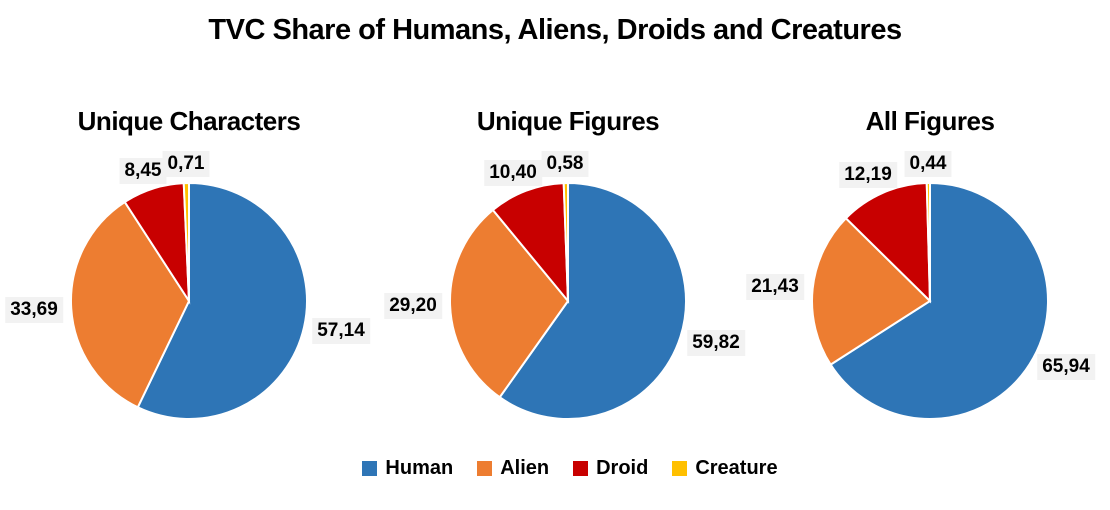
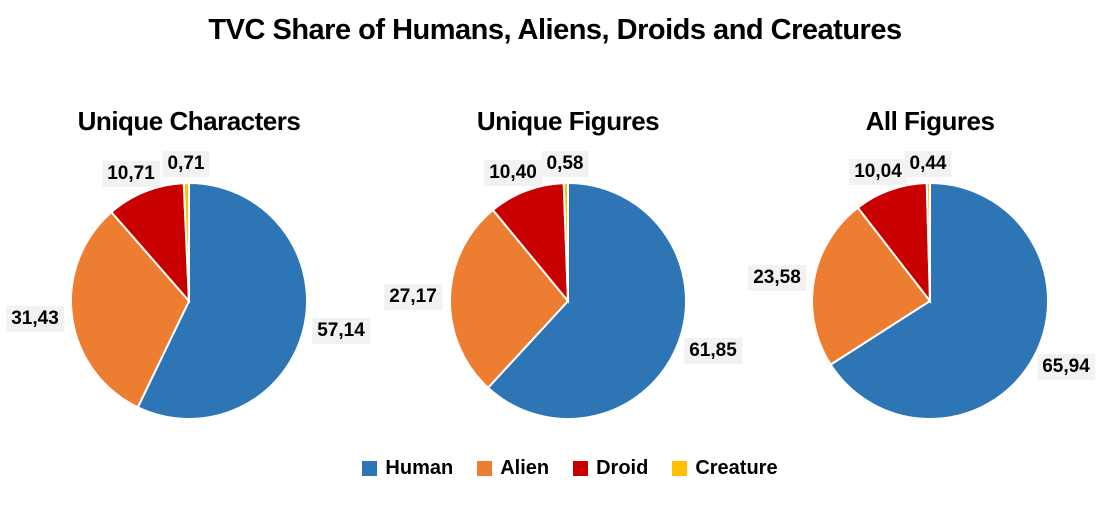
Unique Characters/Alien: 33,69 -> 31,43
Unique Characters/Droid: 8,45 -> 10,71
Unique Figures/Human: 59,82 -> 61,85
Unique Figures/Alien: 29,20 -> 27,17
All Figures/Alien: 21,43 -> 23,58
All Figures/Droid: 12,19 -> 10,04
